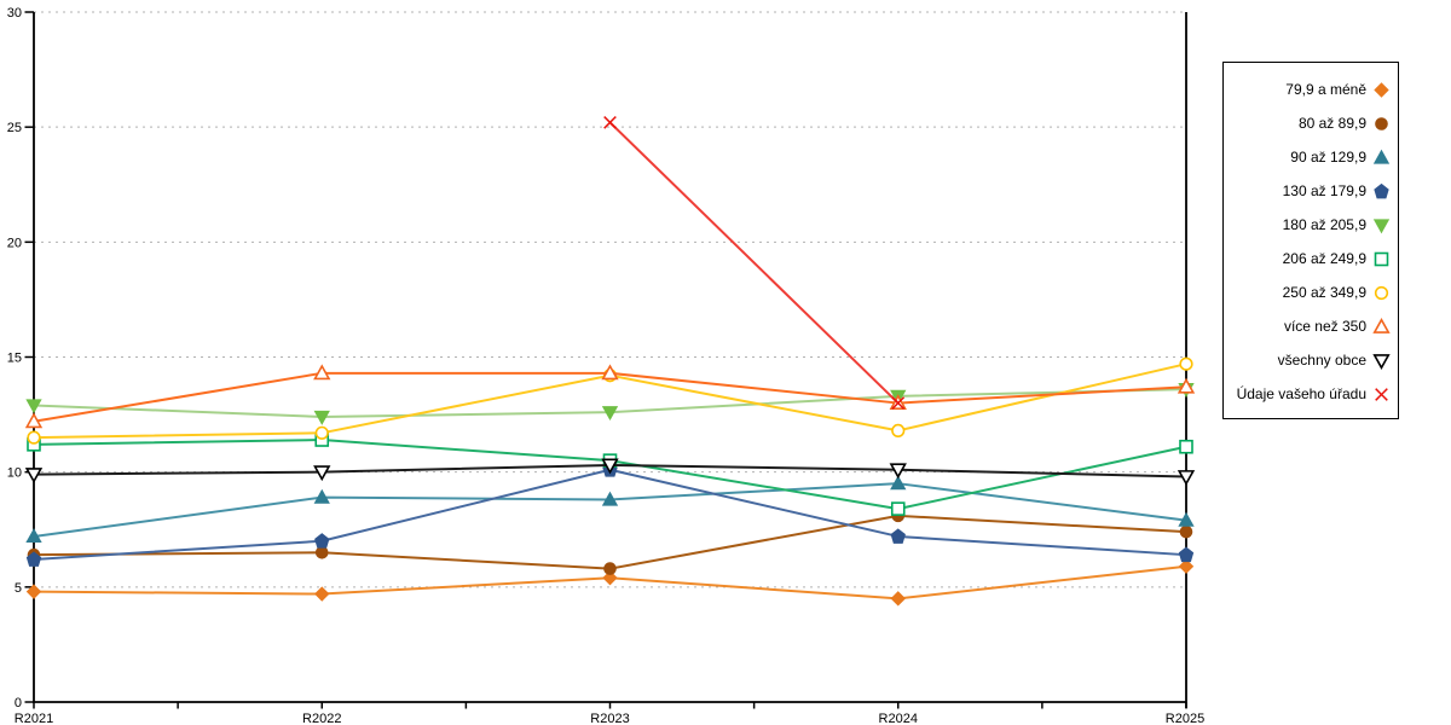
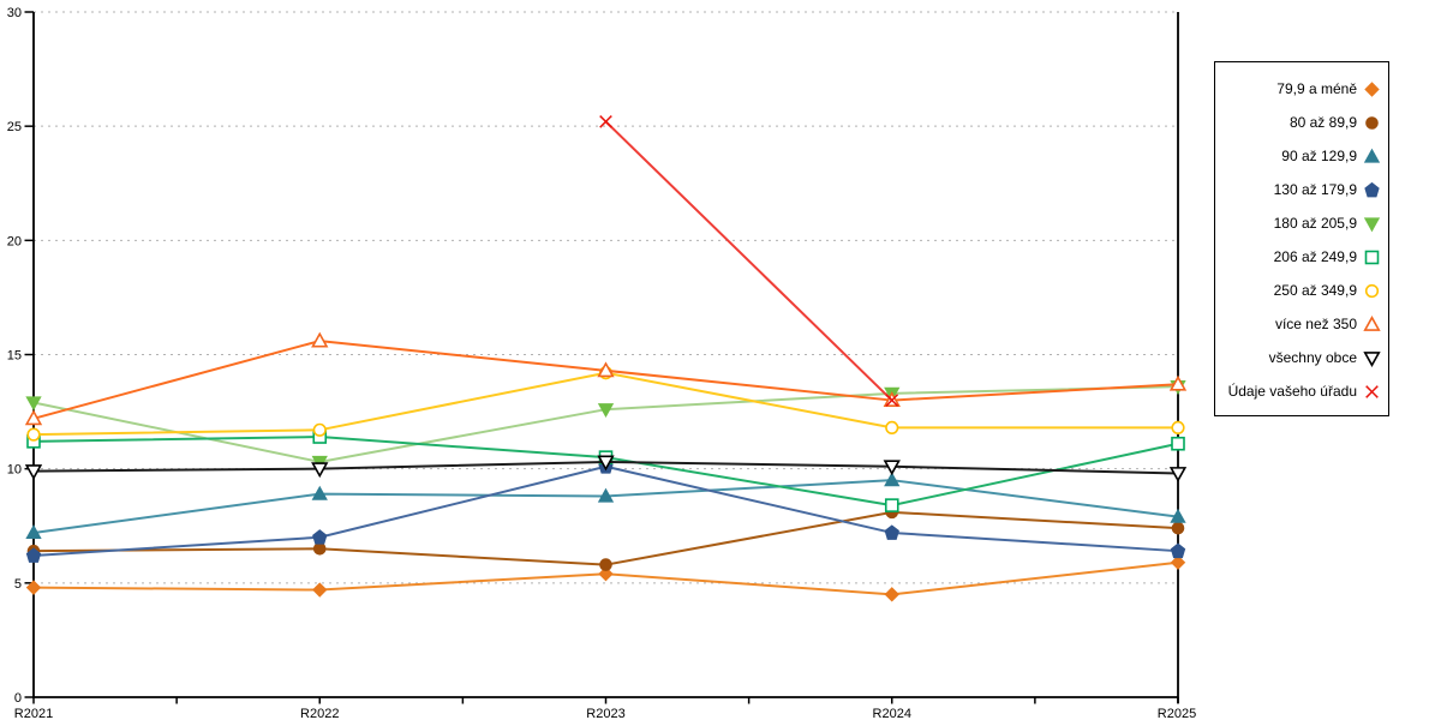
180 až 205,9/R2022: 12.4 -> 10.3
více než 350/R2022: 14.3 -> 15.6
250 až 349,9/R2025: 14.7 -> 11.8
